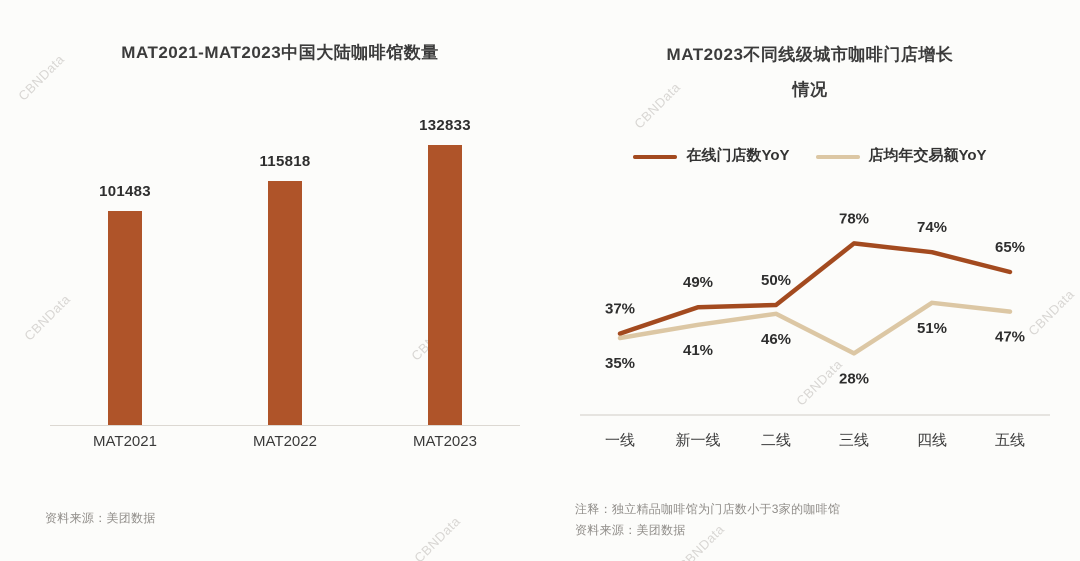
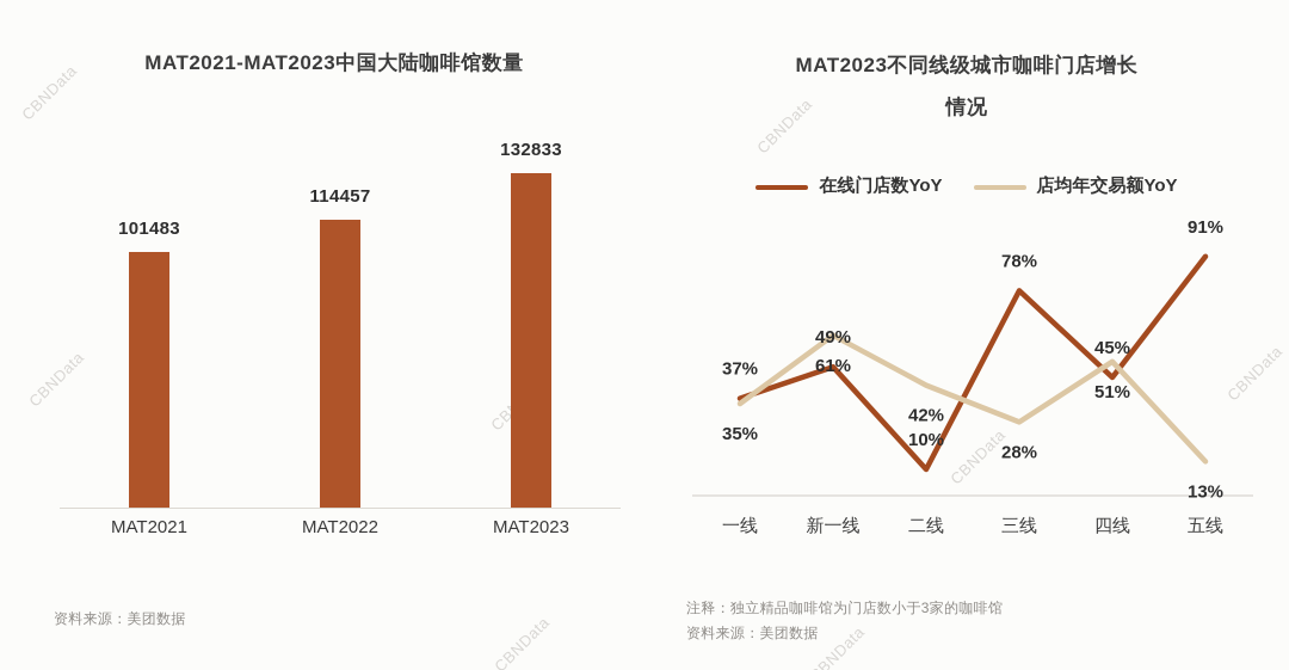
MAT2021-MAT2023中国大陆咖啡馆数量/MAT2022: 115818 -> 114457
MAT2023不同线级城市咖啡门店增长情况/店均年交易额YoY/新一线: 41% -> 61%
MAT2023不同线级城市咖啡门店增长情况/在线门店数YoY/二线: 50% -> 10%
MAT2023不同线级城市咖啡门店增长情况/店均年交易额YoY/二线: 46% -> 42%
MAT2023不同线级城市咖啡门店增长情况/在线门店数YoY/四线: 74% -> 45%
MAT2023不同线级城市咖啡门店增长情况/在线门店数YoY/五线: 65% -> 91%
MAT2023不同线级城市咖啡门店增长情况/店均年交易额YoY/五线: 47% -> 13%
